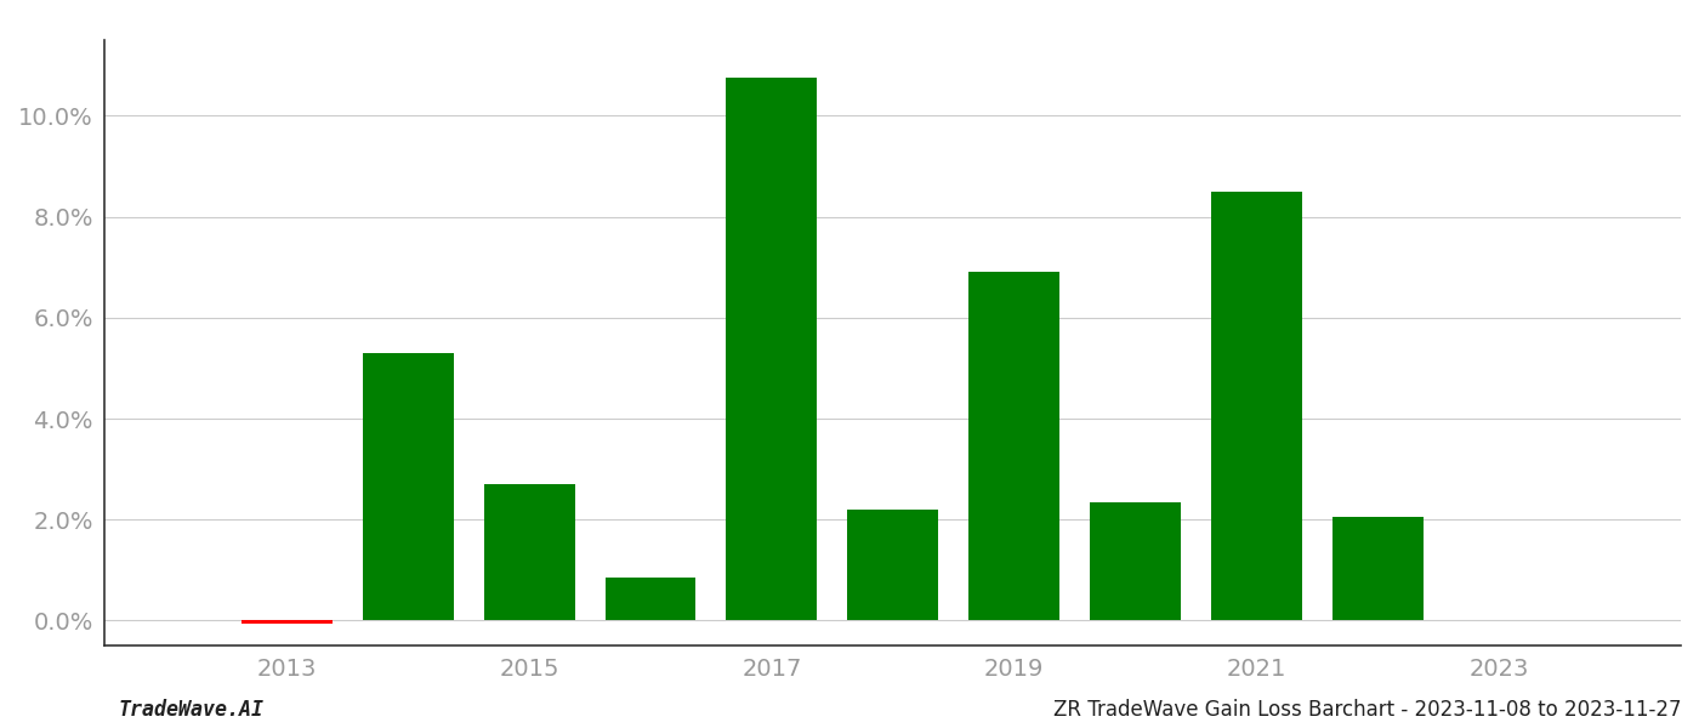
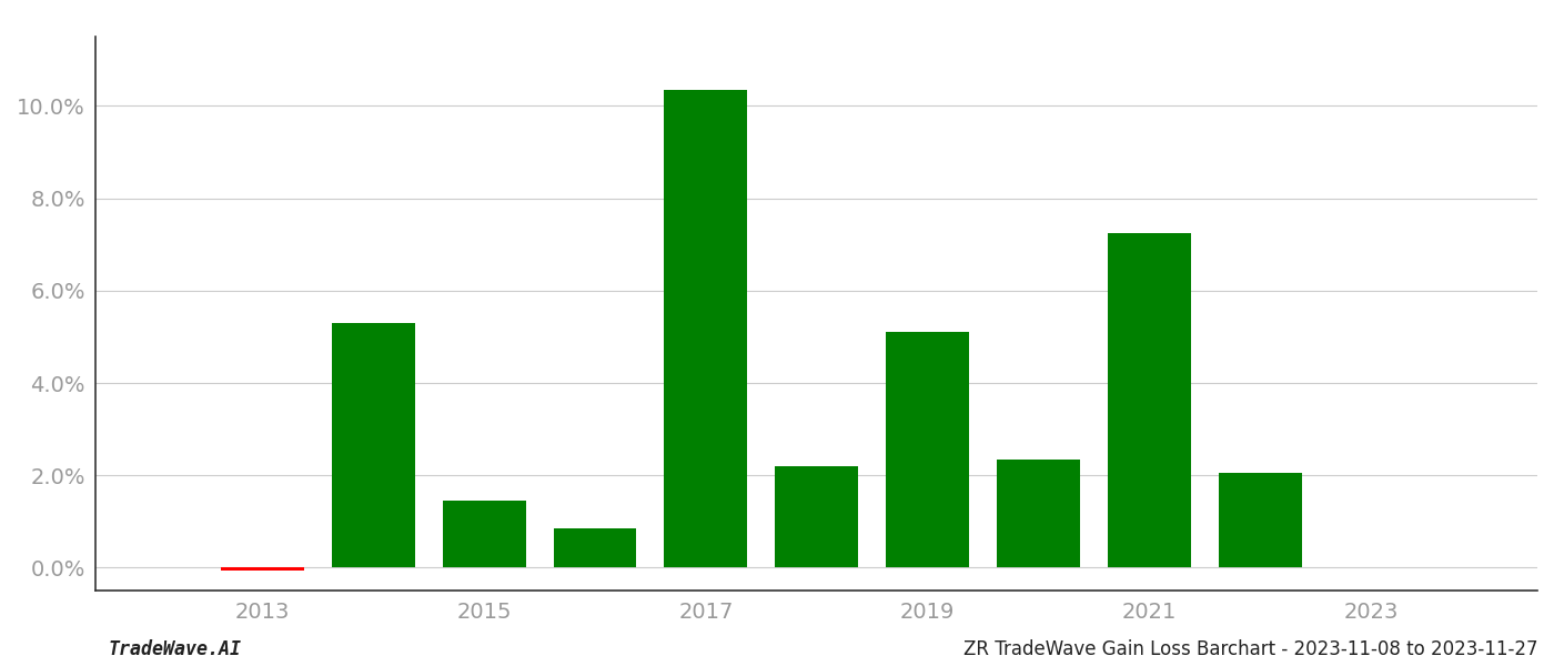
2015: 2.70% -> 1.45%
2017: 10.75% -> 10.35%
2019: 6.90% -> 5.10%
2021: 8.50% -> 7.25%
